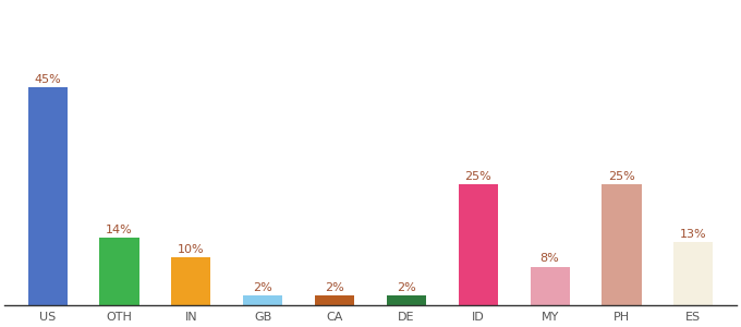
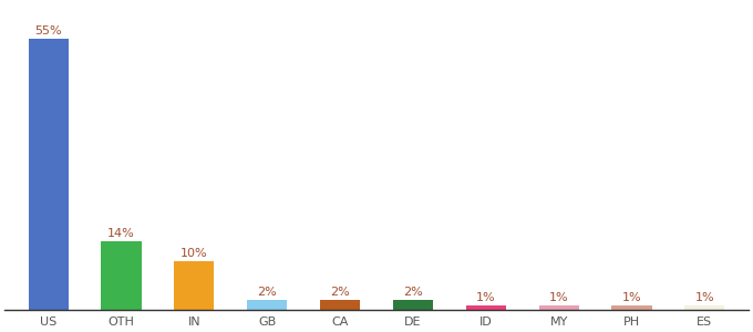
US: 45% -> 55%
ID: 25% -> 1%
MY: 8% -> 1%
PH: 25% -> 1%
ES: 13% -> 1%
